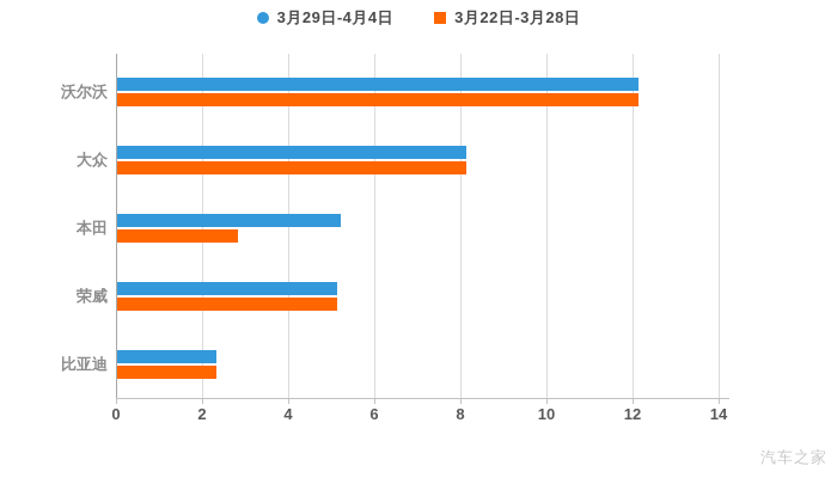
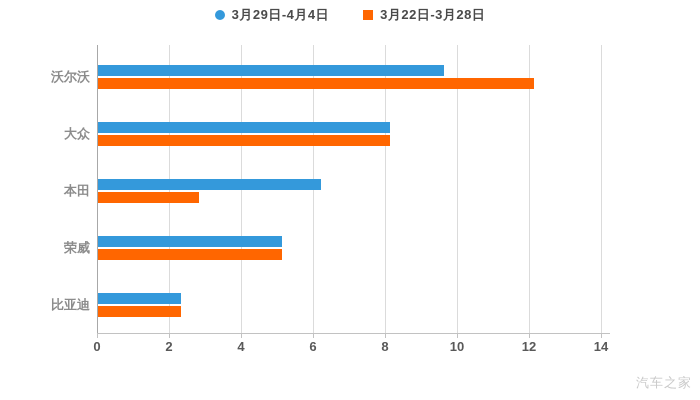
3月29日-4月4日/沃尔沃: 12.1 -> 9.6
3月29日-4月4日/本田: 5.2 -> 6.2
